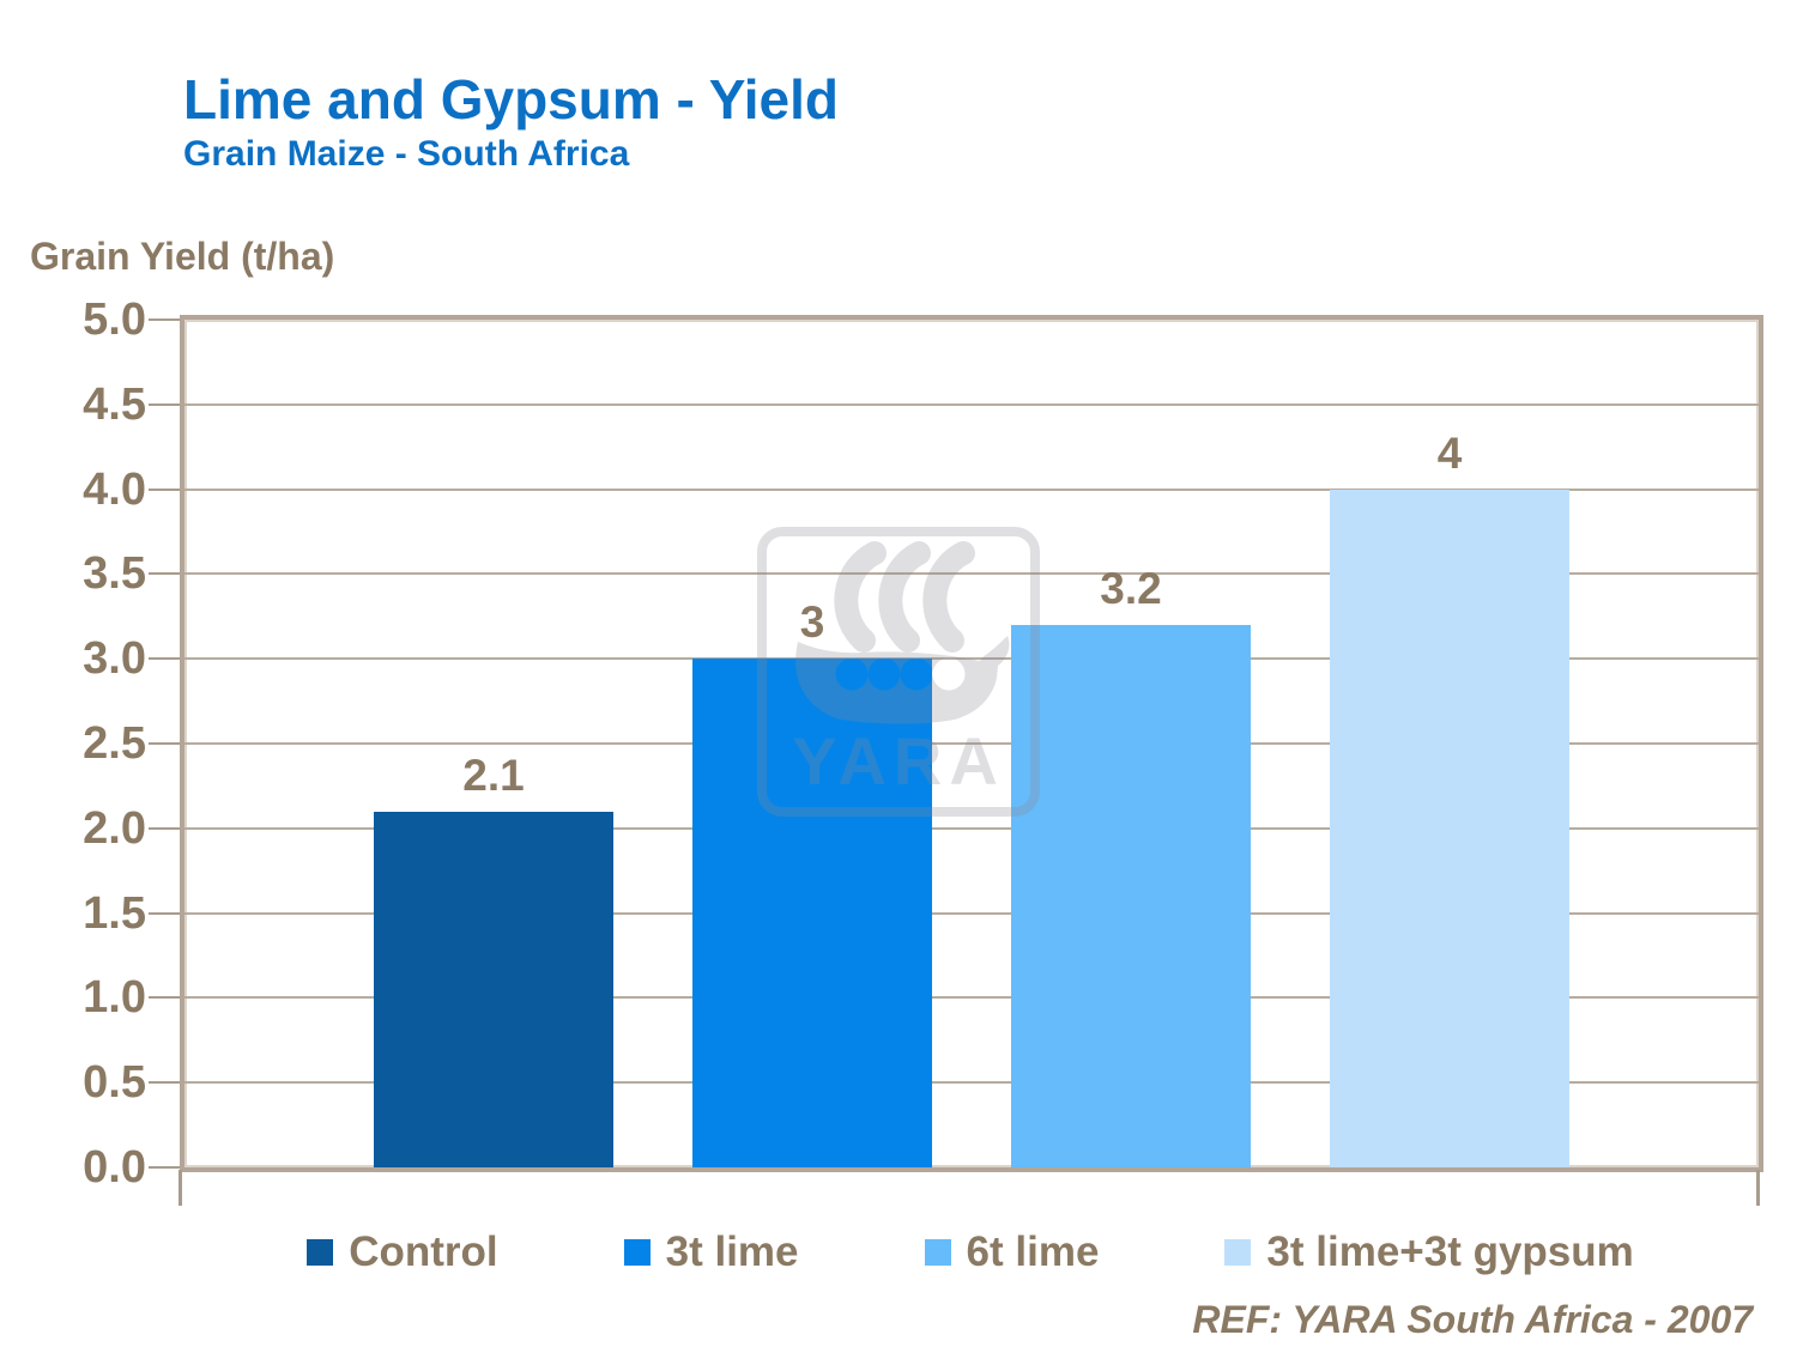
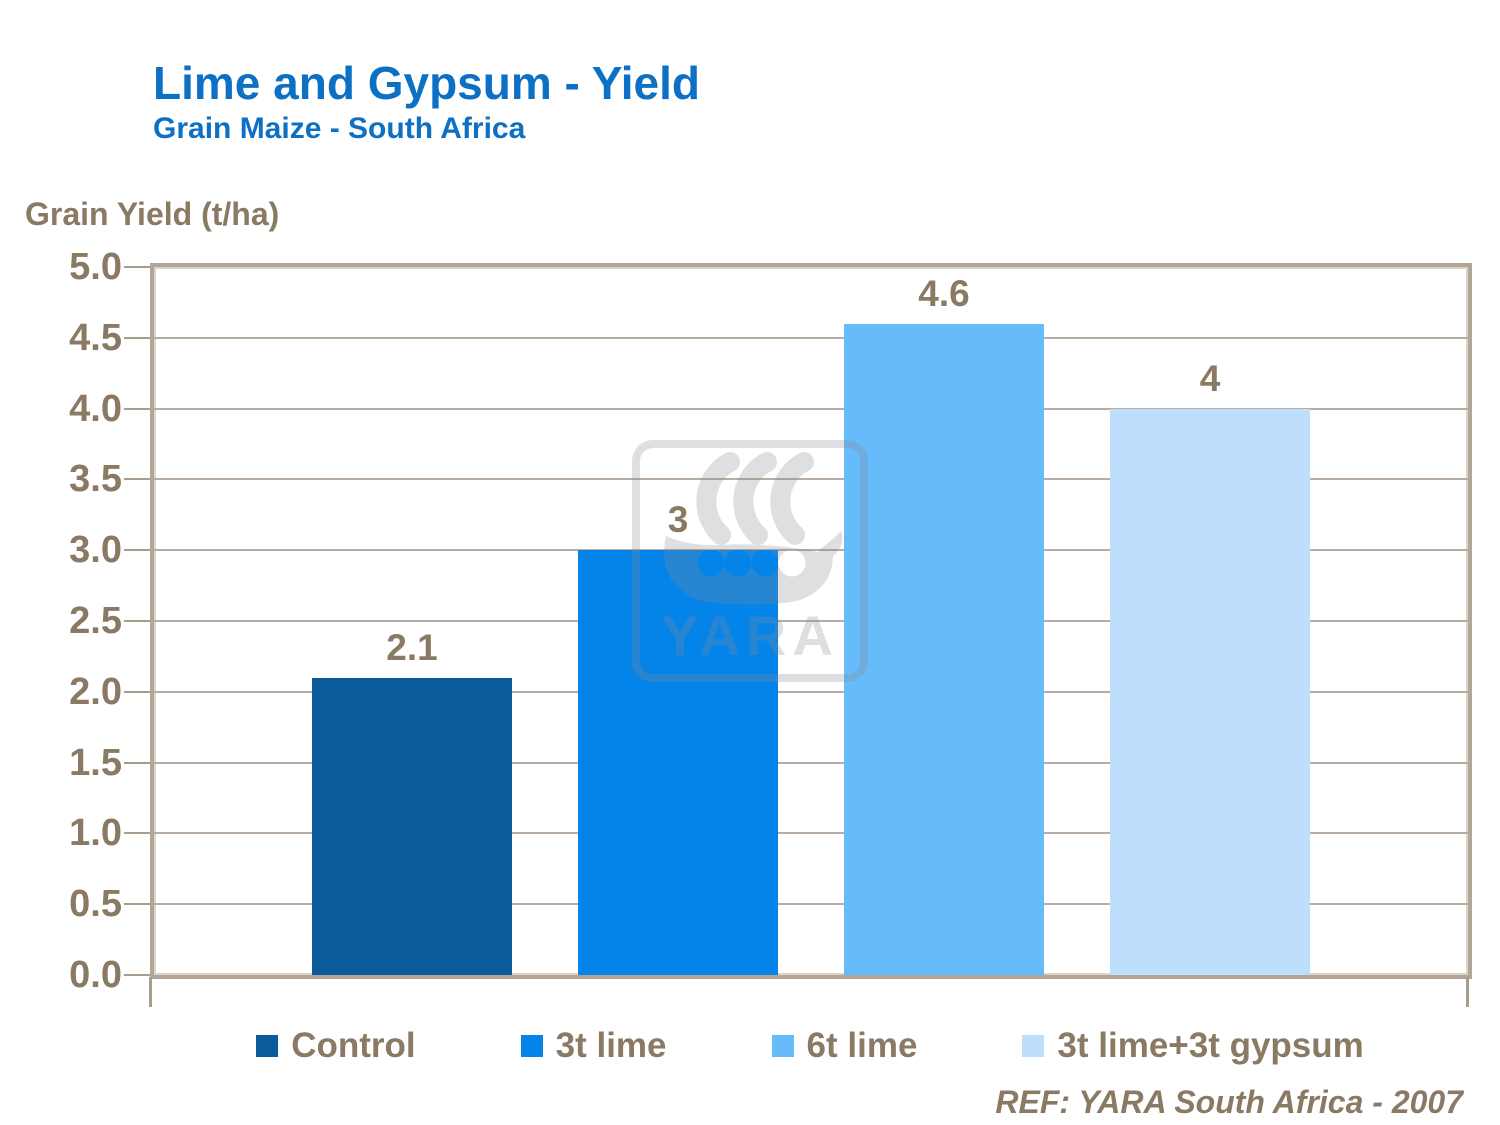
6t lime: 3.2 -> 4.6
